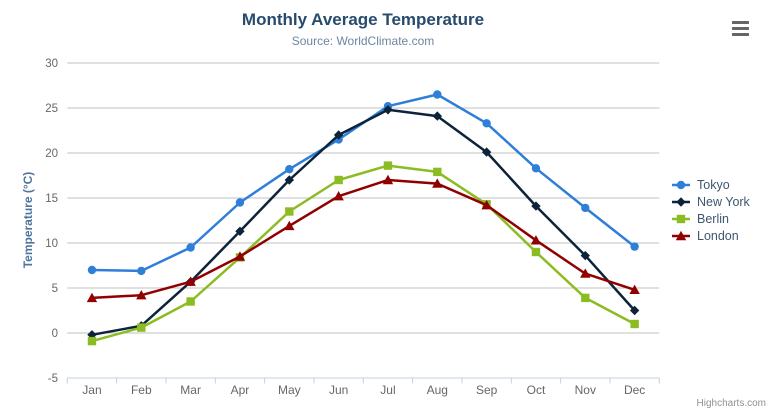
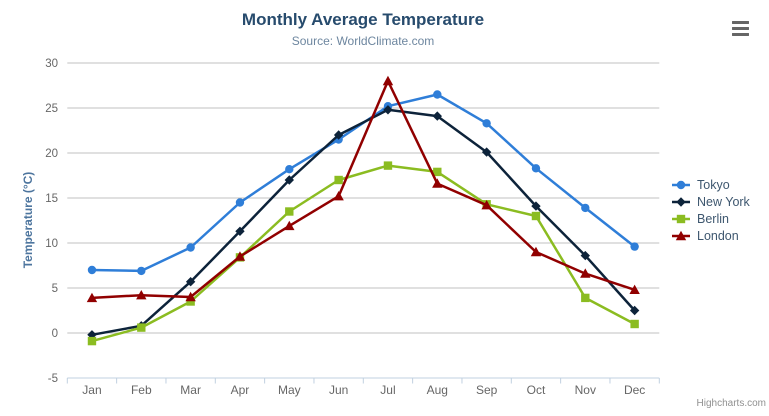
London/Mar: 6 -> 4
London/Jul: 17 -> 28
Berlin/Oct: 9 -> 13
London/Oct: 10 -> 9
